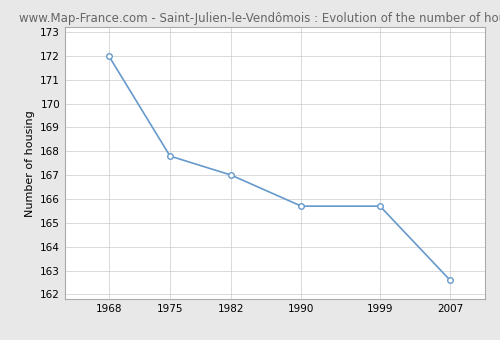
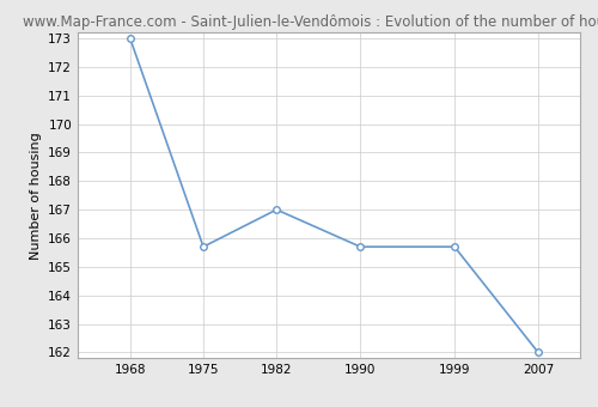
1968: 172.0 -> 173.0
1975: 167.8 -> 165.7
2007: 162.6 -> 162.0
